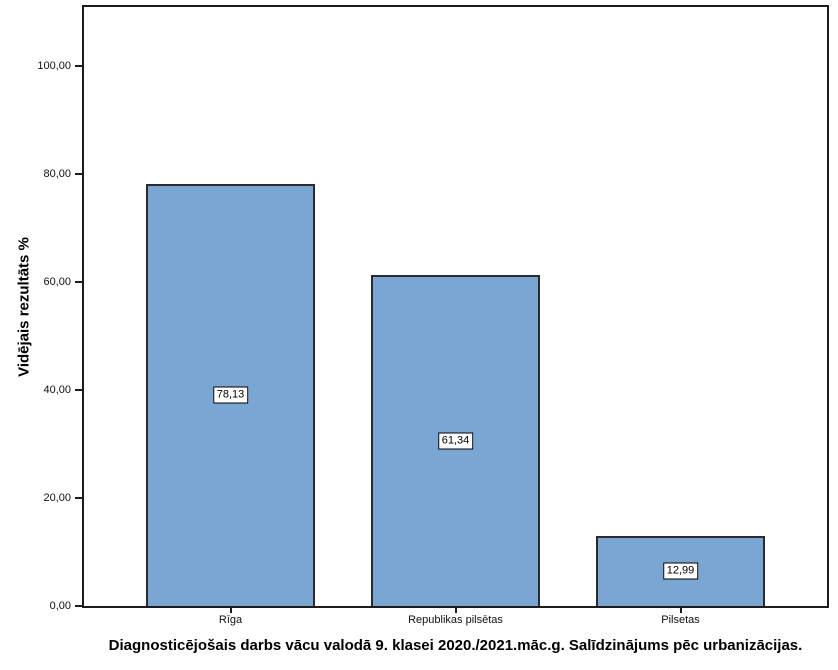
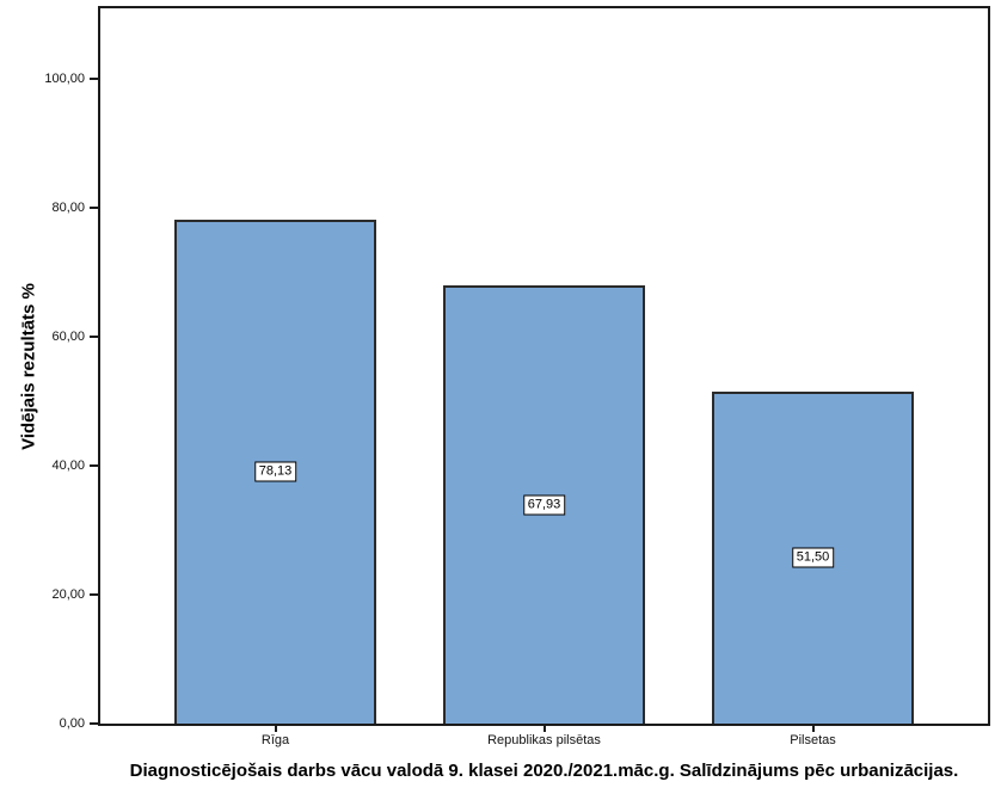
Republikas pilsētas: 61,34 -> 67,93
Pilsetas: 12,99 -> 51,50
